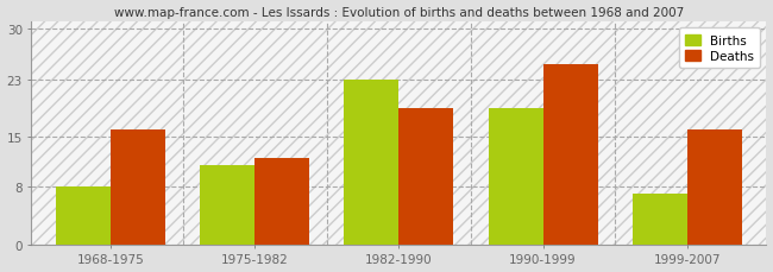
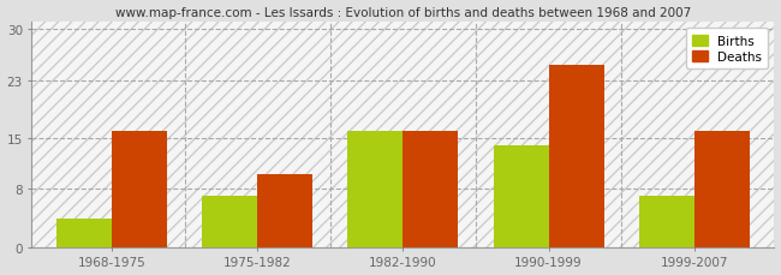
Births/1968-1975: 8 -> 4
Births/1975-1982: 11 -> 7
Deaths/1975-1982: 12 -> 10
Births/1982-1990: 23 -> 16
Deaths/1982-1990: 19 -> 16
Births/1990-1999: 19 -> 14
